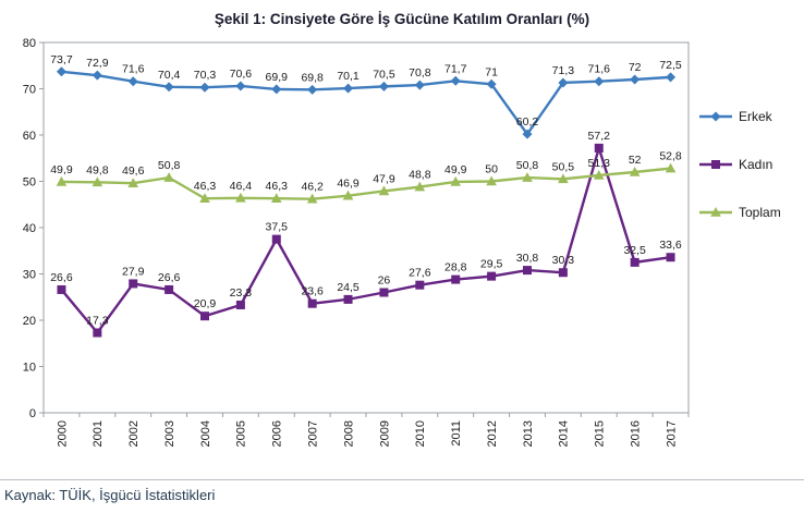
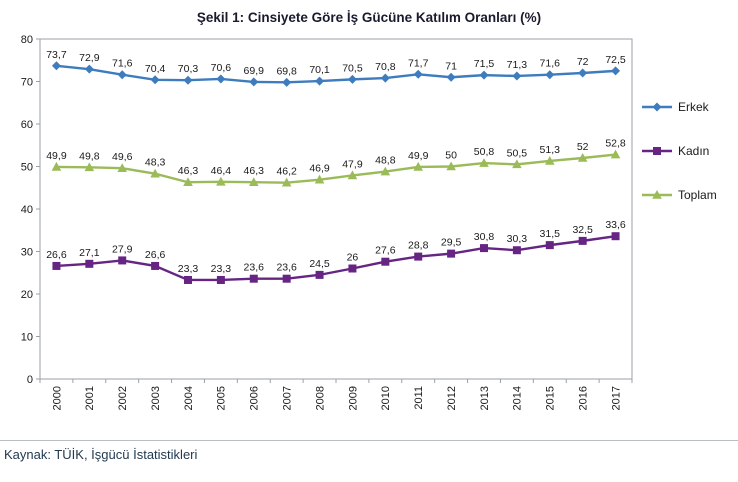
Kadın/2001: 17,3 -> 27,1
Toplam/2003: 50,8 -> 48,3
Kadın/2004: 20,9 -> 23,3
Kadın/2006: 37,5 -> 23,6
Erkek/2013: 60,2 -> 71,5
Kadın/2015: 57,2 -> 31,5
